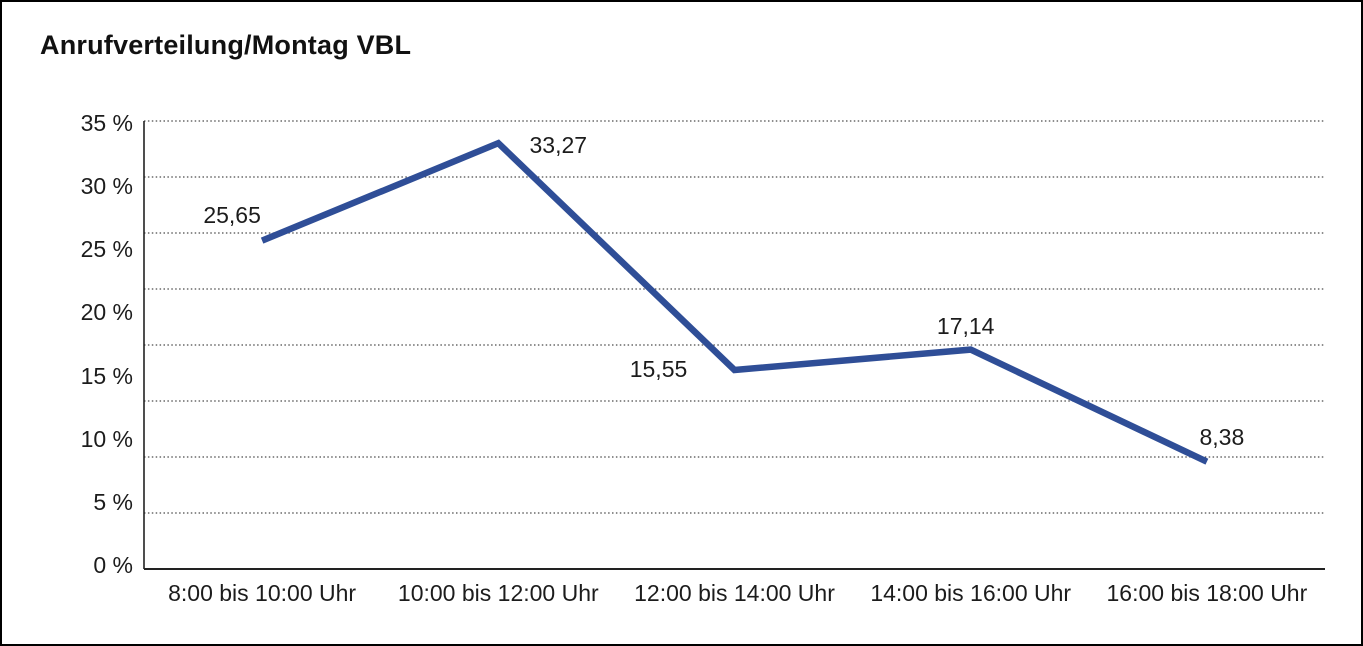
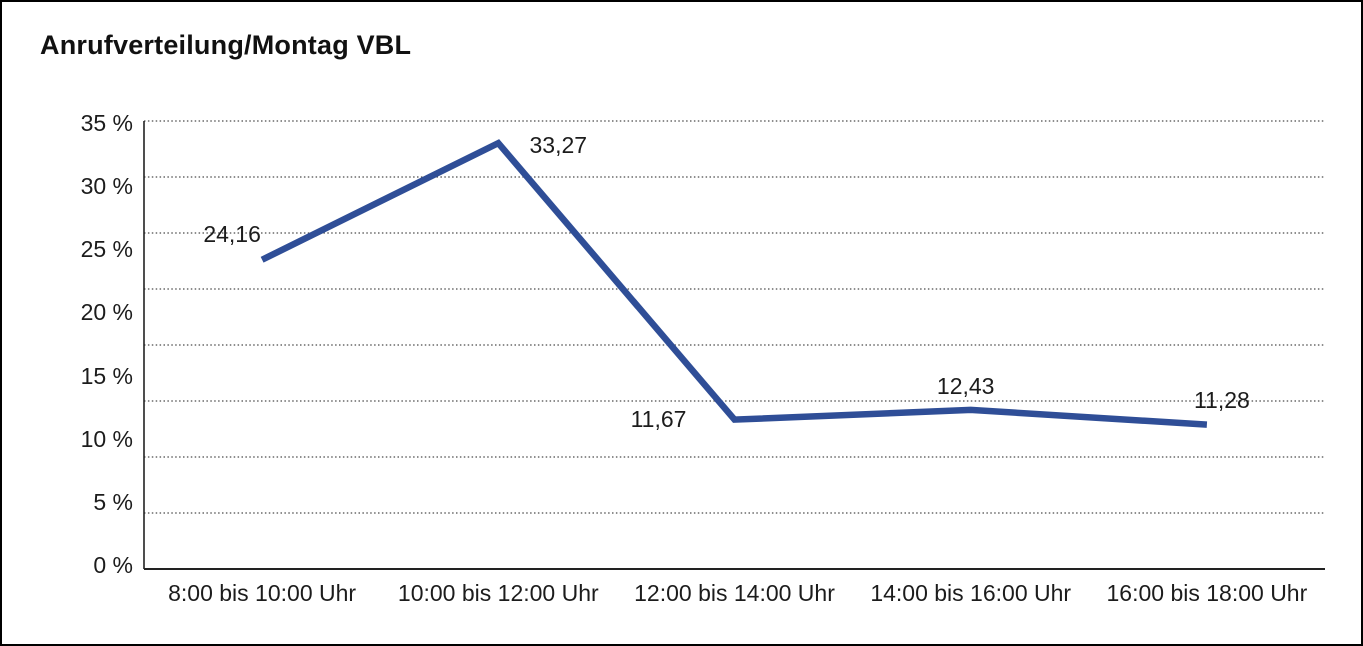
8:00 bis 10:00 Uhr: 25,65 -> 24,16
12:00 bis 14:00 Uhr: 15,55 -> 11,67
14:00 bis 16:00 Uhr: 17,14 -> 12,43
16:00 bis 18:00 Uhr: 8,38 -> 11,28
